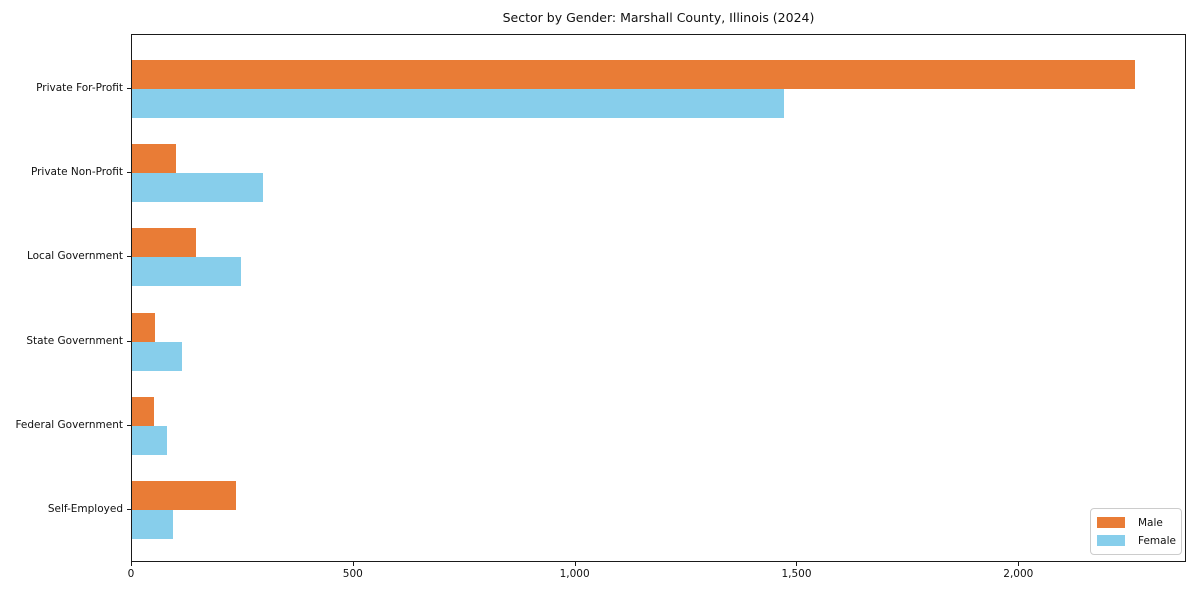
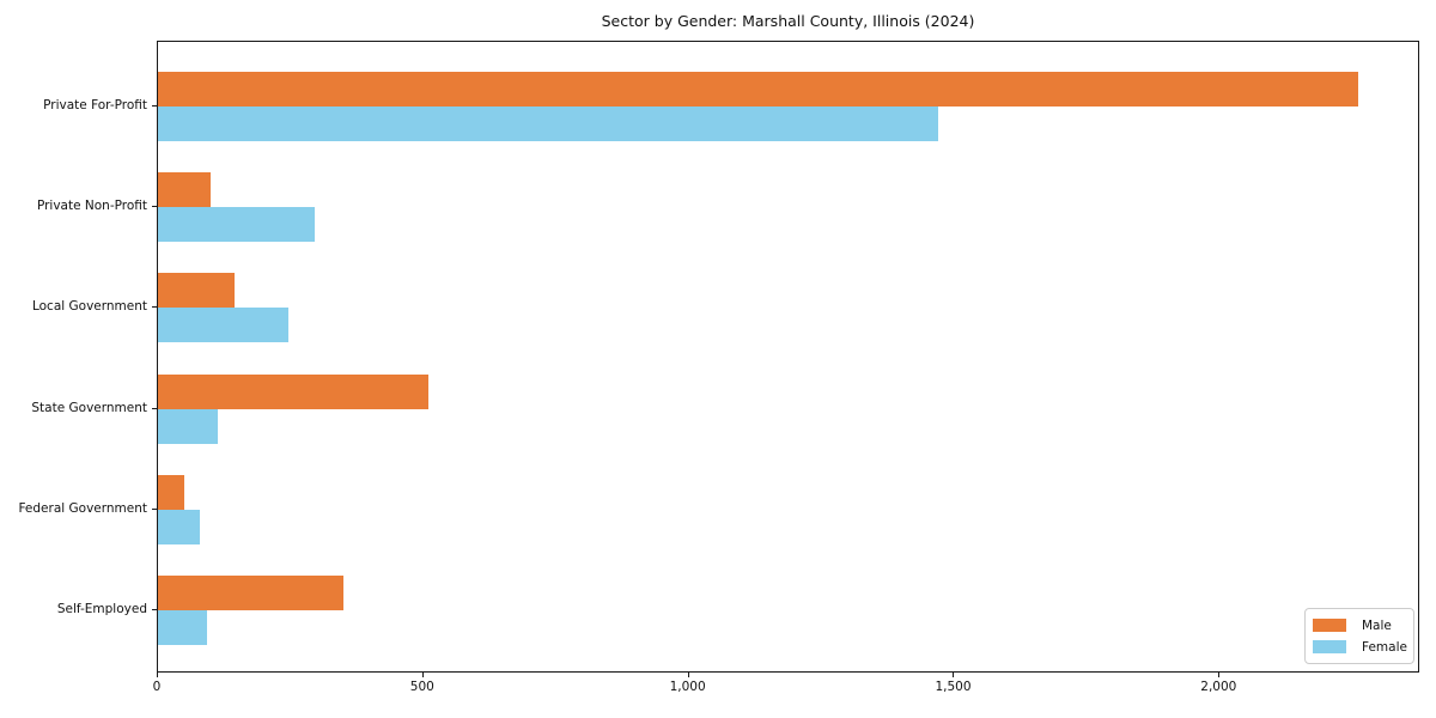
Male/State Government: 50 -> 510
Male/Self-Employed: 230 -> 350
